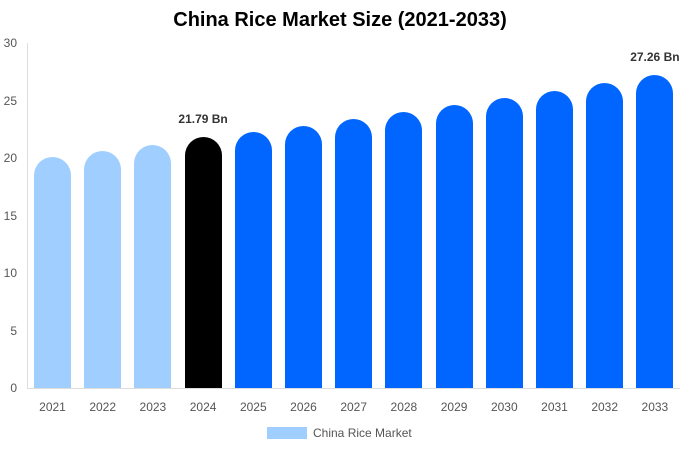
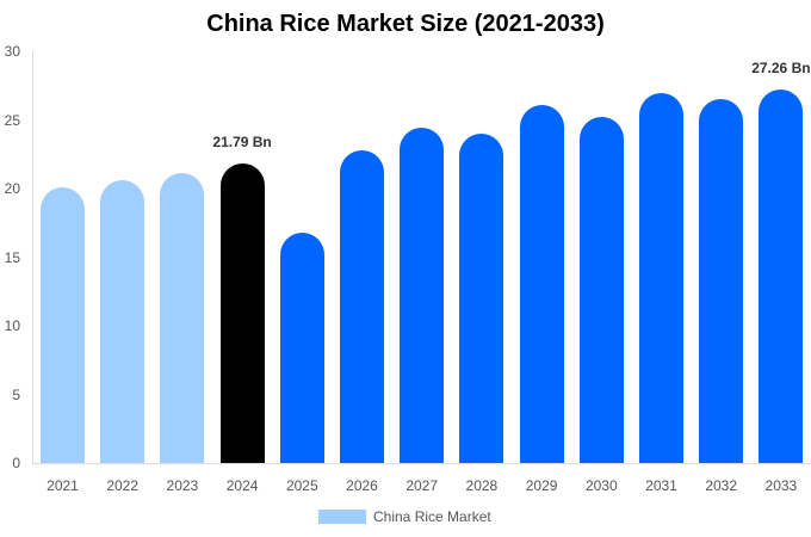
2025: 22.3 -> 16.8
2027: 23.4 -> 24.4
2029: 24.6 -> 26.1
2031: 25.8 -> 27.0
